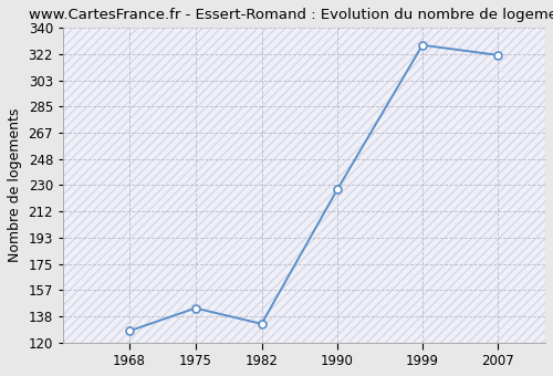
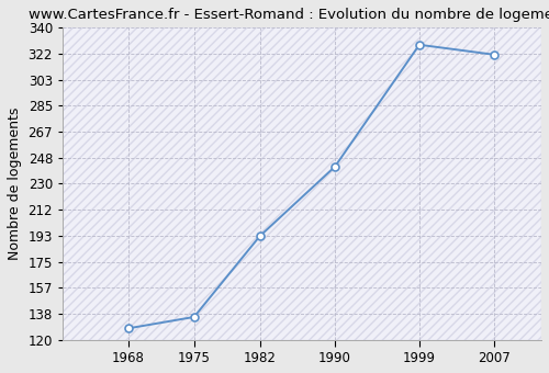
1975: 144 -> 136
1982: 133 -> 193
1990: 227 -> 242
